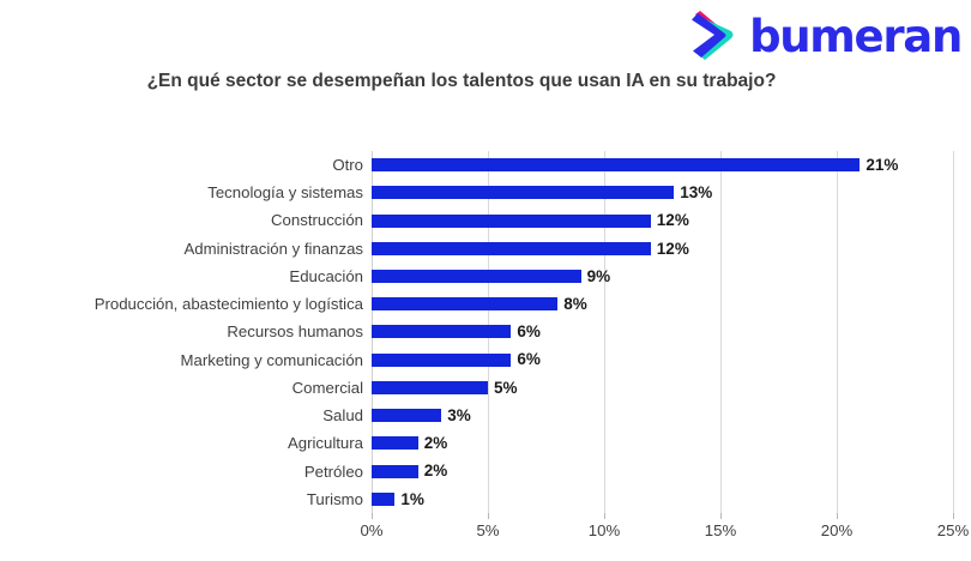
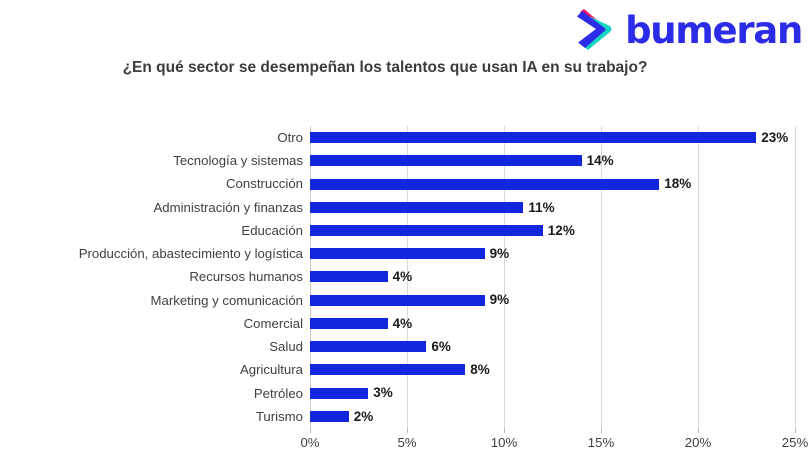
Otro: 21% -> 23%
Tecnología y sistemas: 13% -> 14%
Construcción: 12% -> 18%
Administración y finanzas: 12% -> 11%
Educación: 9% -> 12%
Producción, abastecimiento y logística: 8% -> 9%
Recursos humanos: 6% -> 4%
Marketing y comunicación: 6% -> 9%
Comercial: 5% -> 4%
Salud: 3% -> 6%
Agricultura: 2% -> 8%
Petróleo: 2% -> 3%
Turismo: 1% -> 2%
